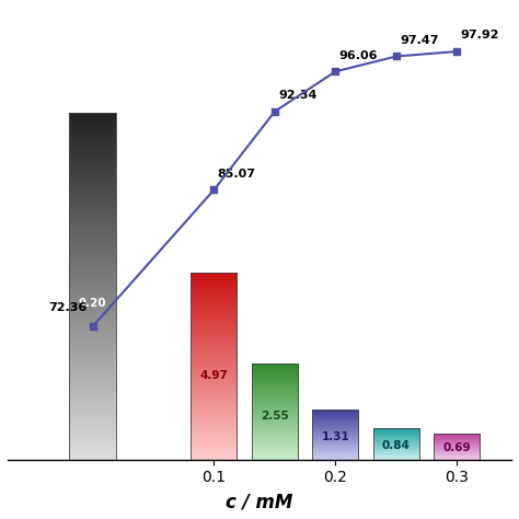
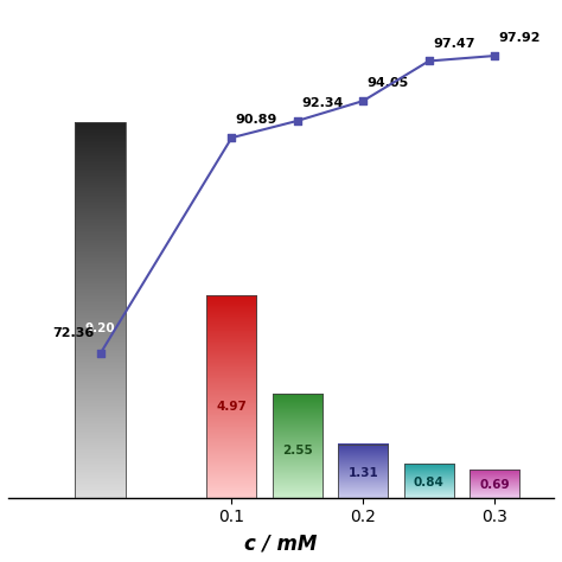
0.1: 85.07 -> 90.89
0.2: 96.06 -> 94.05
